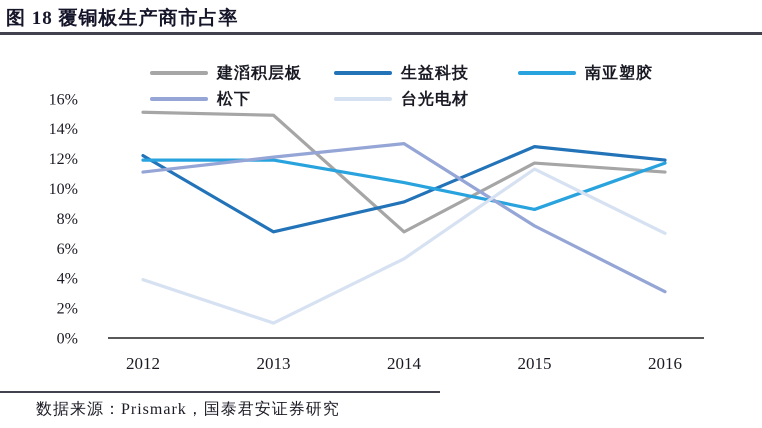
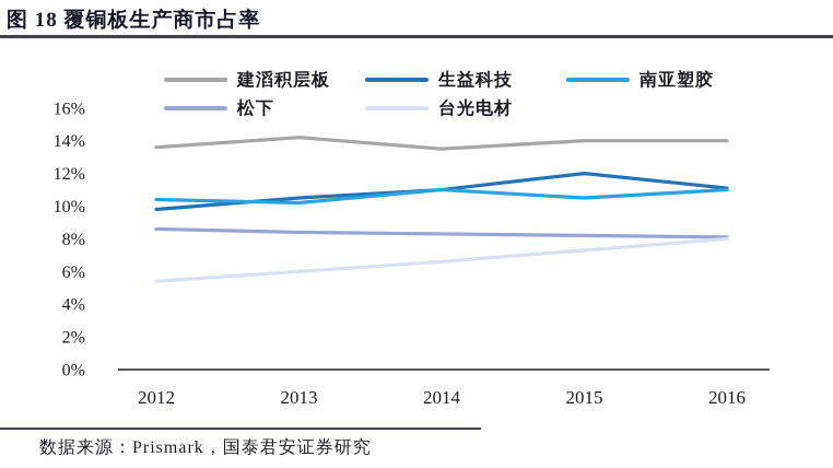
建滔积层板/2012: 15.1% -> 13.6%
生益科技/2012: 12.2% -> 9.8%
南亚塑胶/2012: 11.9% -> 10.4%
松下/2012: 11.1% -> 8.6%
台光电材/2012: 3.9% -> 5.4%
建滔积层板/2013: 14.9% -> 14.2%
生益科技/2013: 7.1% -> 10.5%
南亚塑胶/2013: 11.9% -> 10.2%
松下/2013: 12.1% -> 8.4%
台光电材/2013: 1.0% -> 6.0%
建滔积层板/2014: 7.1% -> 13.5%
生益科技/2014: 9.1% -> 11.0%
南亚塑胶/2014: 10.4% -> 11.0%
松下/2014: 13.0% -> 8.3%
台光电材/2014: 5.3% -> 6.6%
建滔积层板/2015: 11.7% -> 14.0%
生益科技/2015: 12.8% -> 12.0%
南亚塑胶/2015: 8.6% -> 10.5%
松下/2015: 7.5% -> 8.2%
台光电材/2015: 11.3% -> 7.3%
建滔积层板/2016: 11.1% -> 14.0%
生益科技/2016: 11.9% -> 11.1%
南亚塑胶/2016: 11.7% -> 11.0%
松下/2016: 3.1% -> 8.1%
台光电材/2016: 7.0% -> 8.0%
